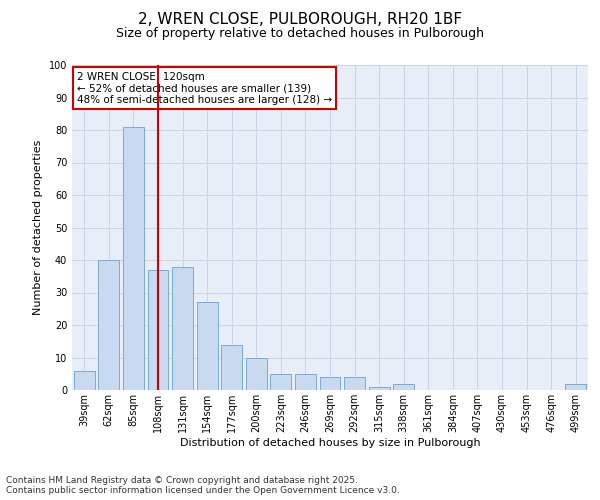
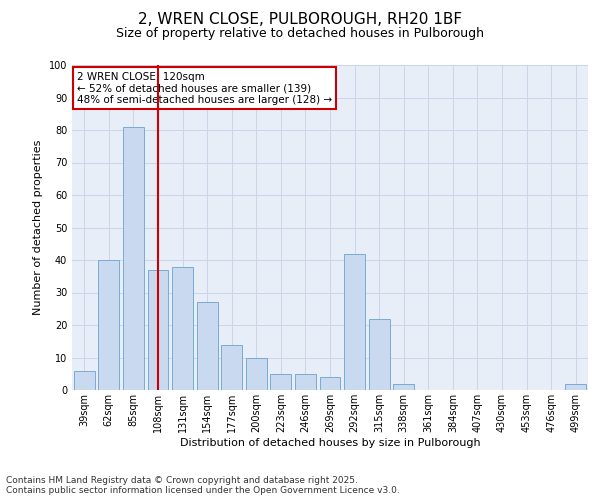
292sqm: 4 -> 42
315sqm: 1 -> 22
